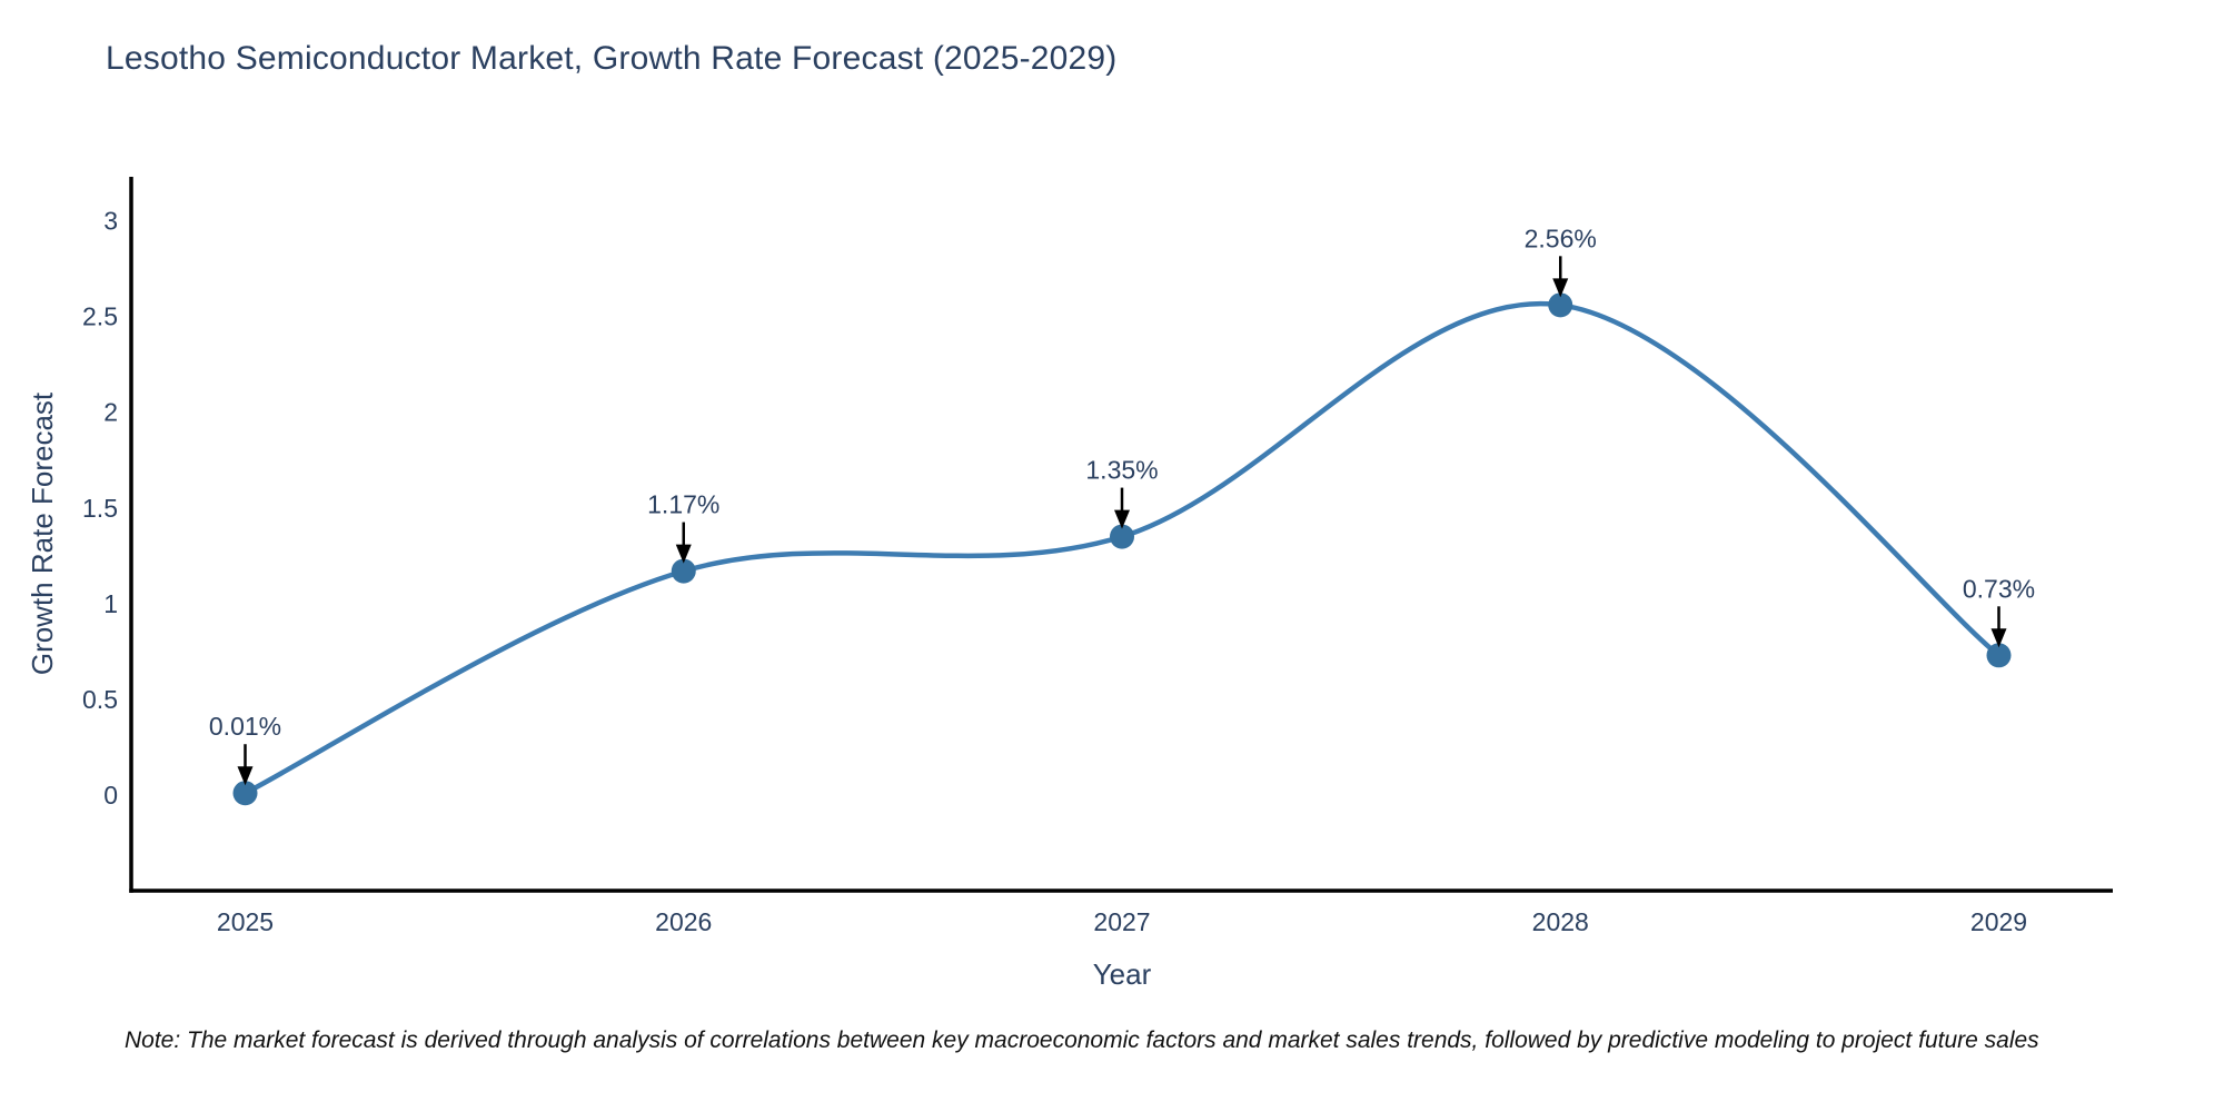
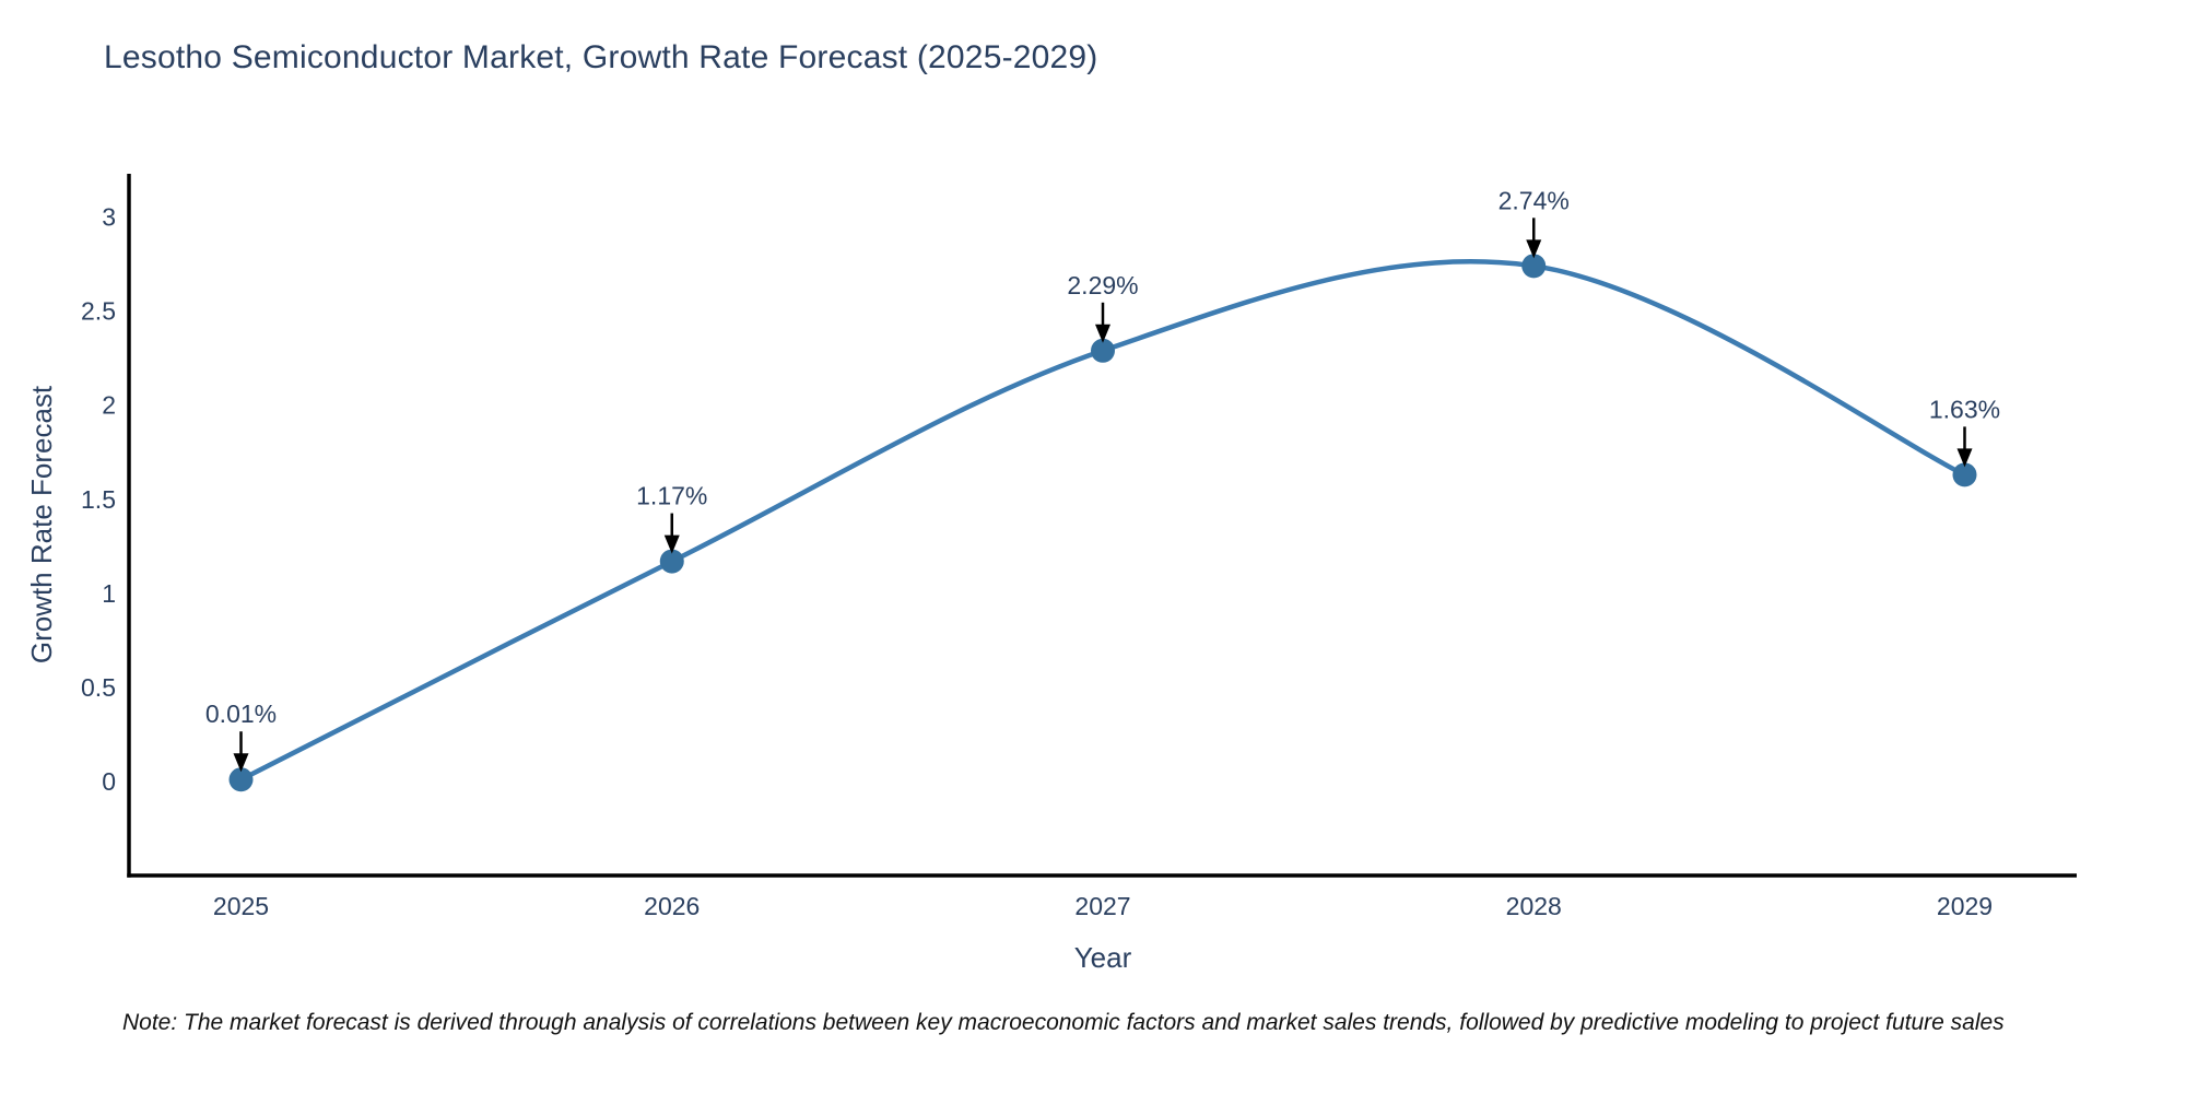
2027: 1.35% -> 2.29%
2028: 2.56% -> 2.74%
2029: 0.73% -> 1.63%
